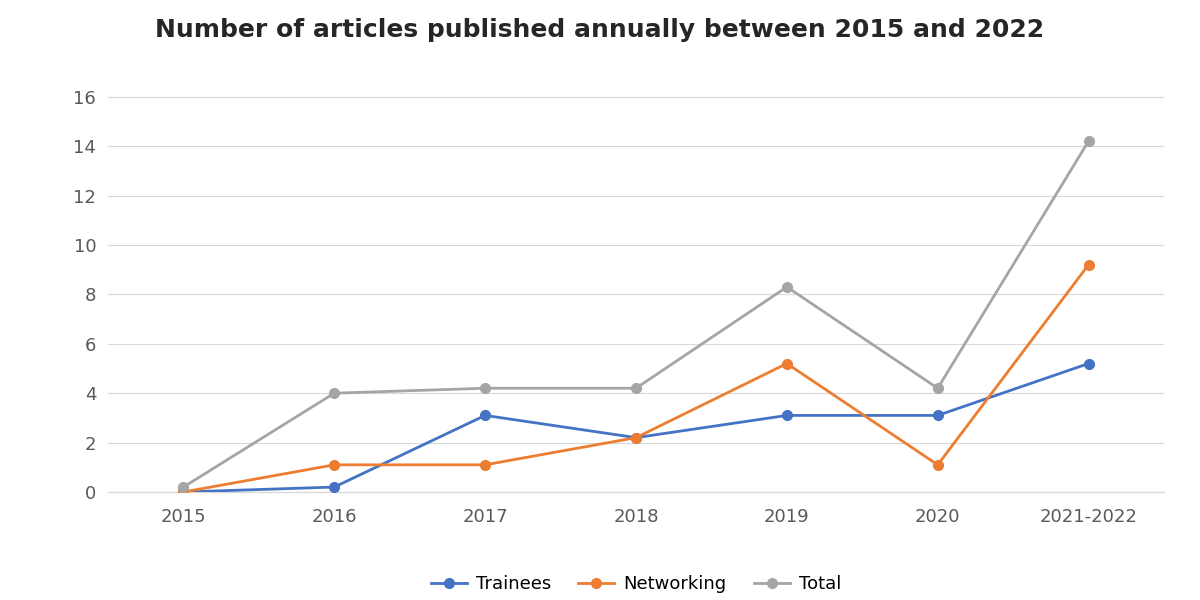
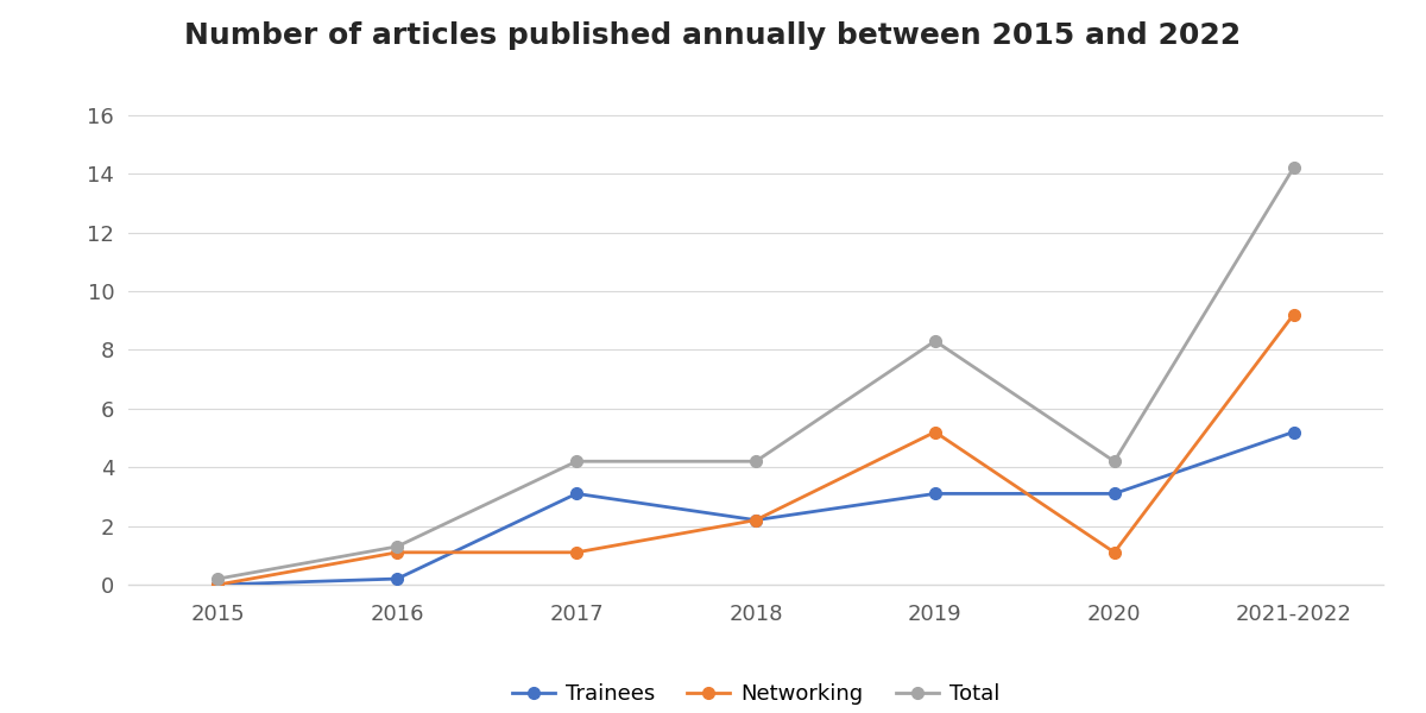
Total/2016: 4.0 -> 1.3
